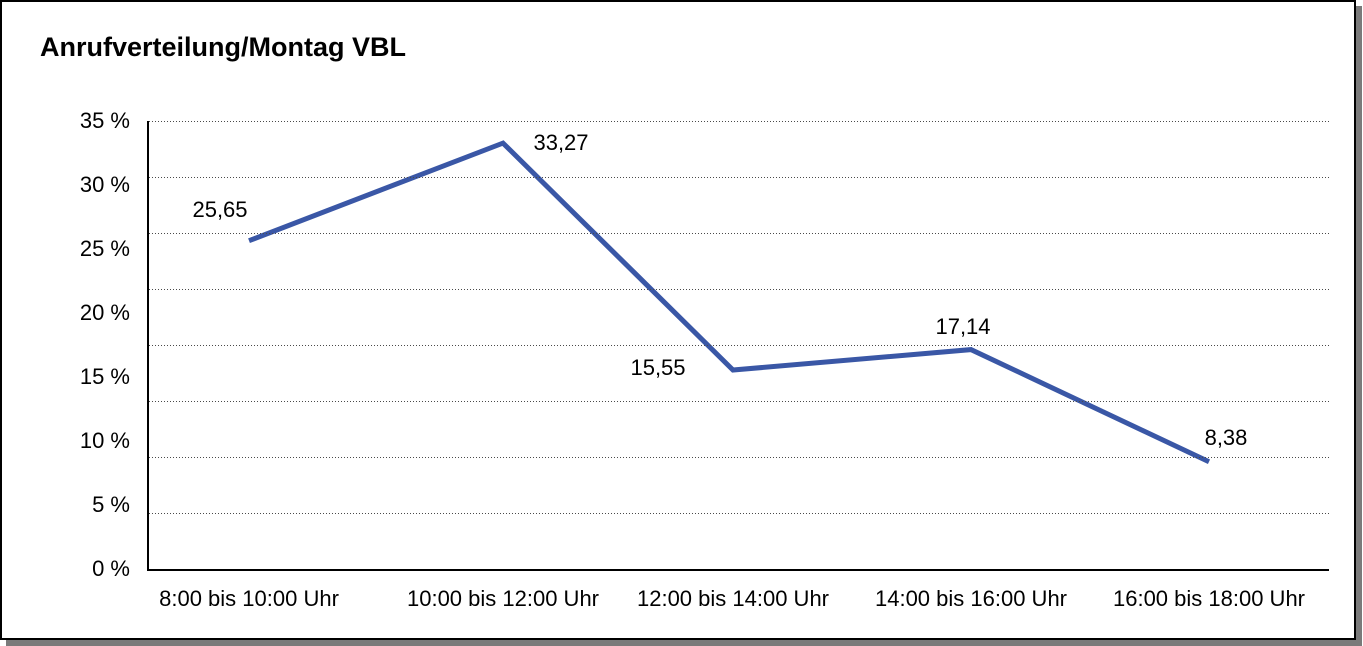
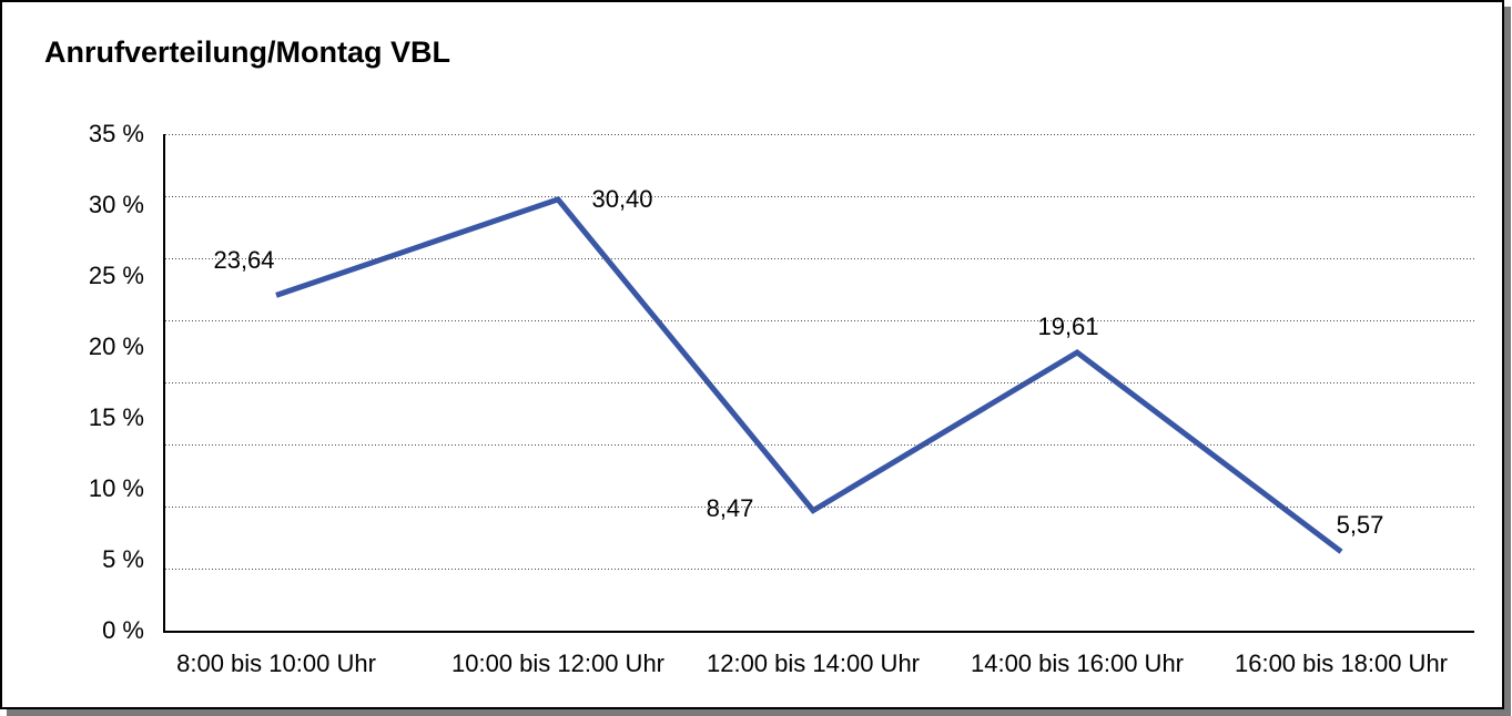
8:00 bis 10:00 Uhr: 25,65 -> 23,64
10:00 bis 12:00 Uhr: 33,27 -> 30,40
12:00 bis 14:00 Uhr: 15,55 -> 8,47
14:00 bis 16:00 Uhr: 17,14 -> 19,61
16:00 bis 18:00 Uhr: 8,38 -> 5,57
